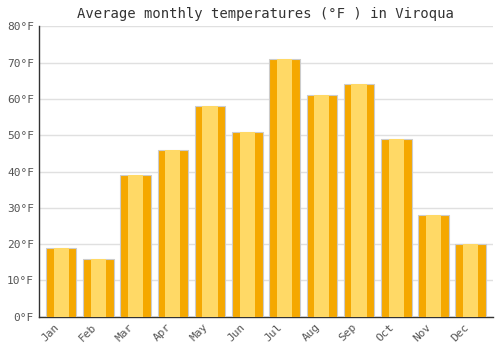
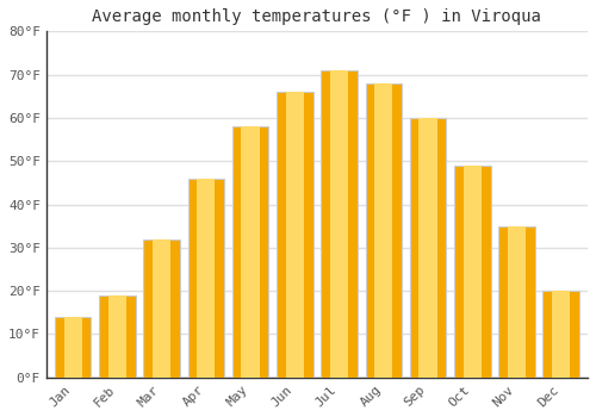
Jan: 19°F -> 14°F
Feb: 16°F -> 19°F
Mar: 39°F -> 32°F
Jun: 51°F -> 66°F
Aug: 61°F -> 68°F
Sep: 64°F -> 60°F
Nov: 28°F -> 35°F
